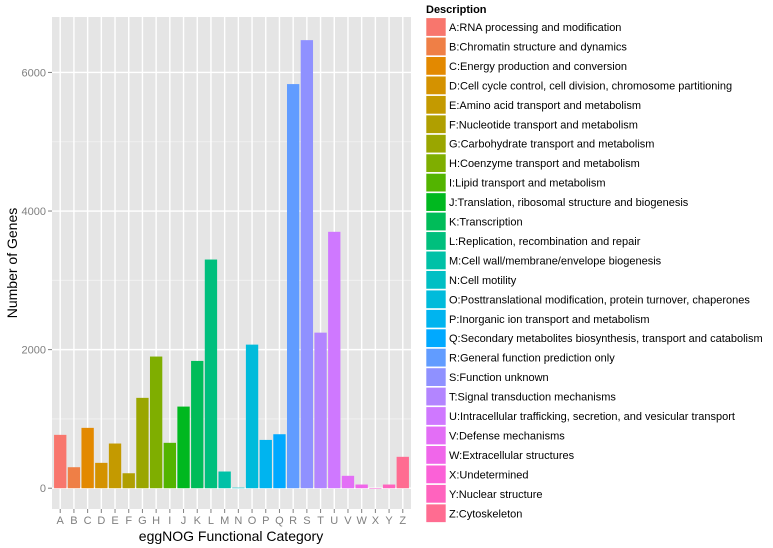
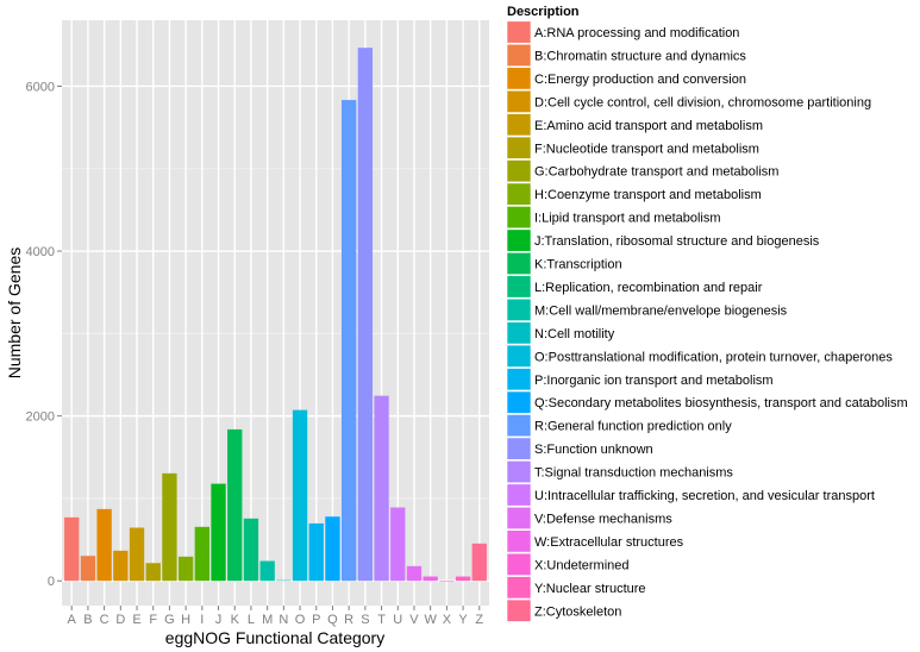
H: 1900 -> 300
L: 3300 -> 800
U: 3700 -> 900
